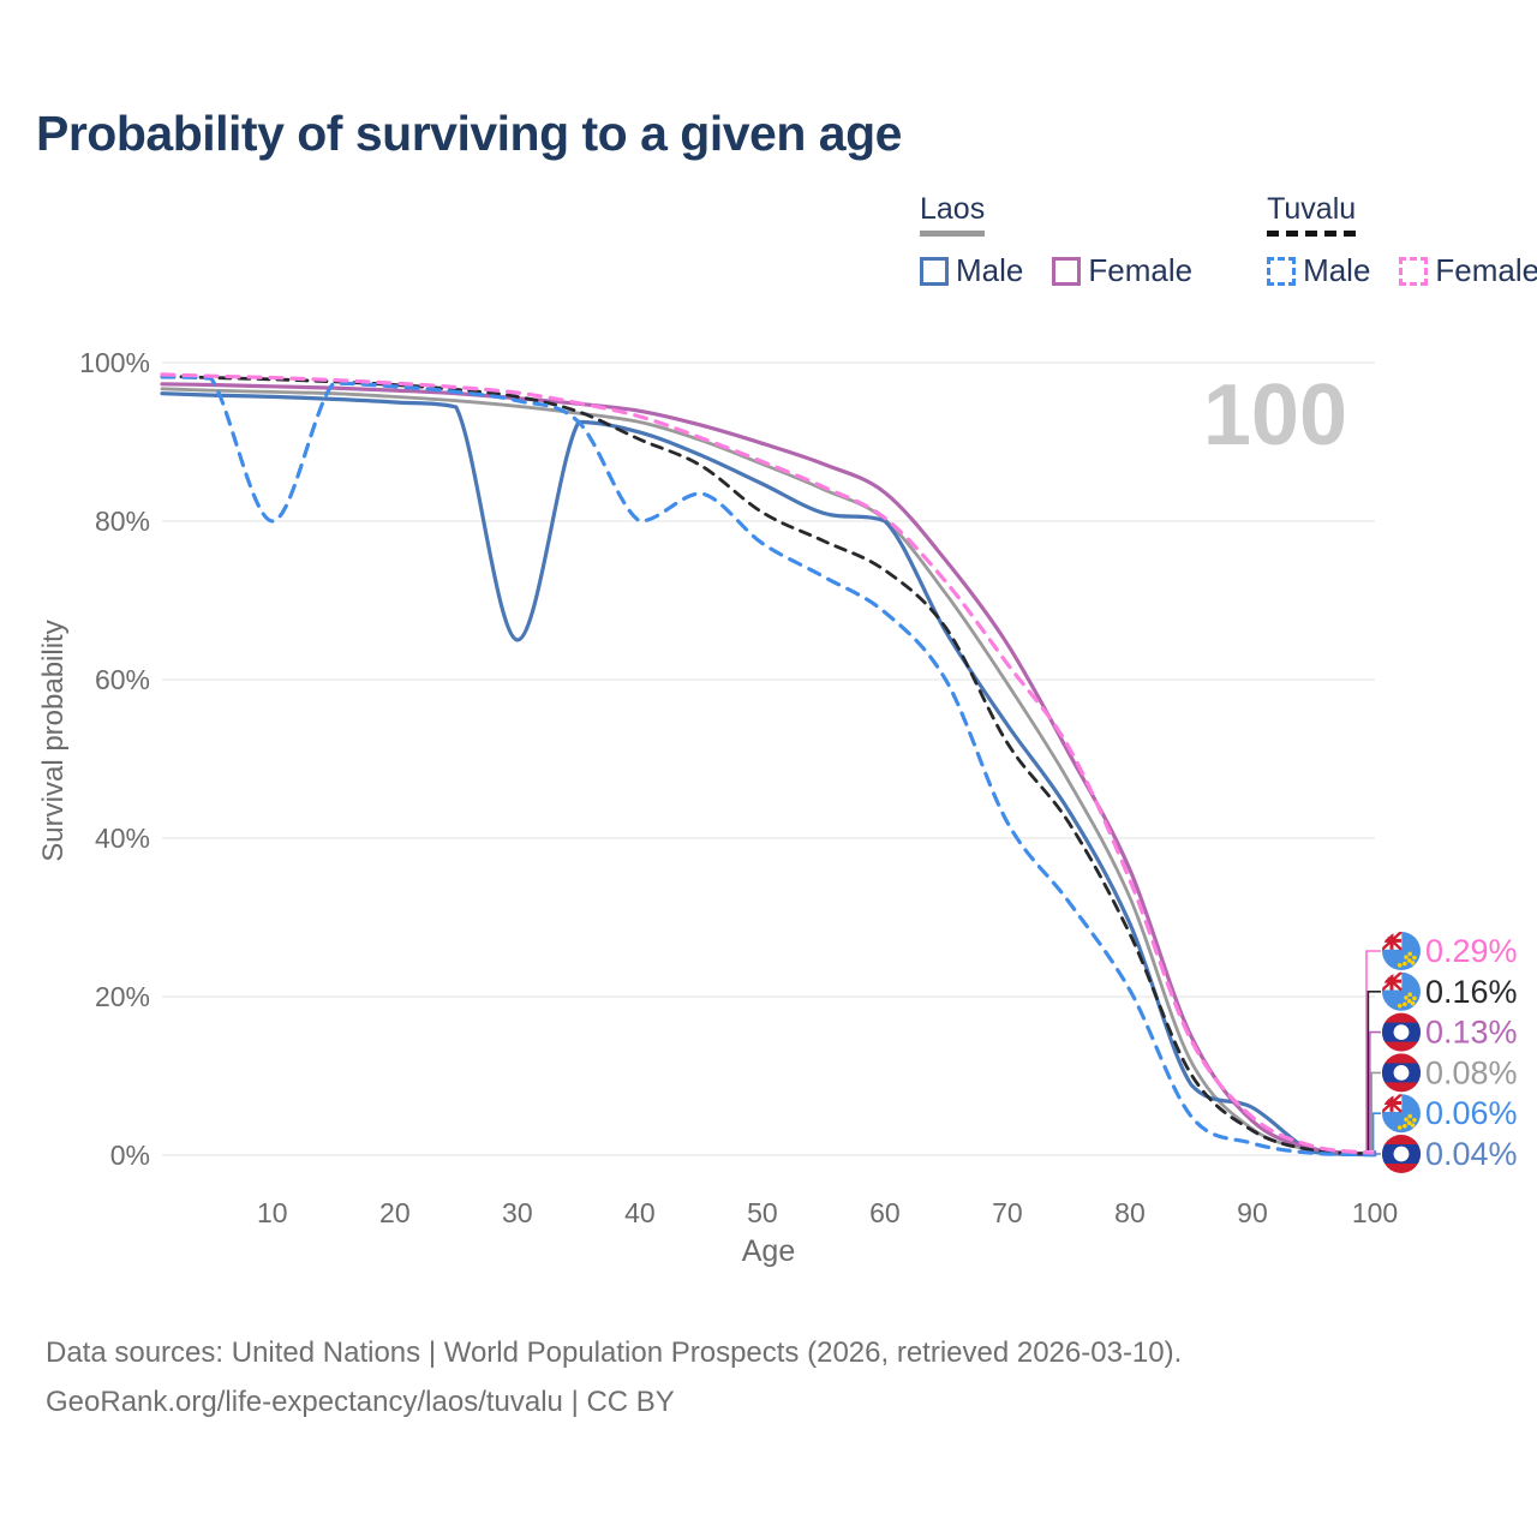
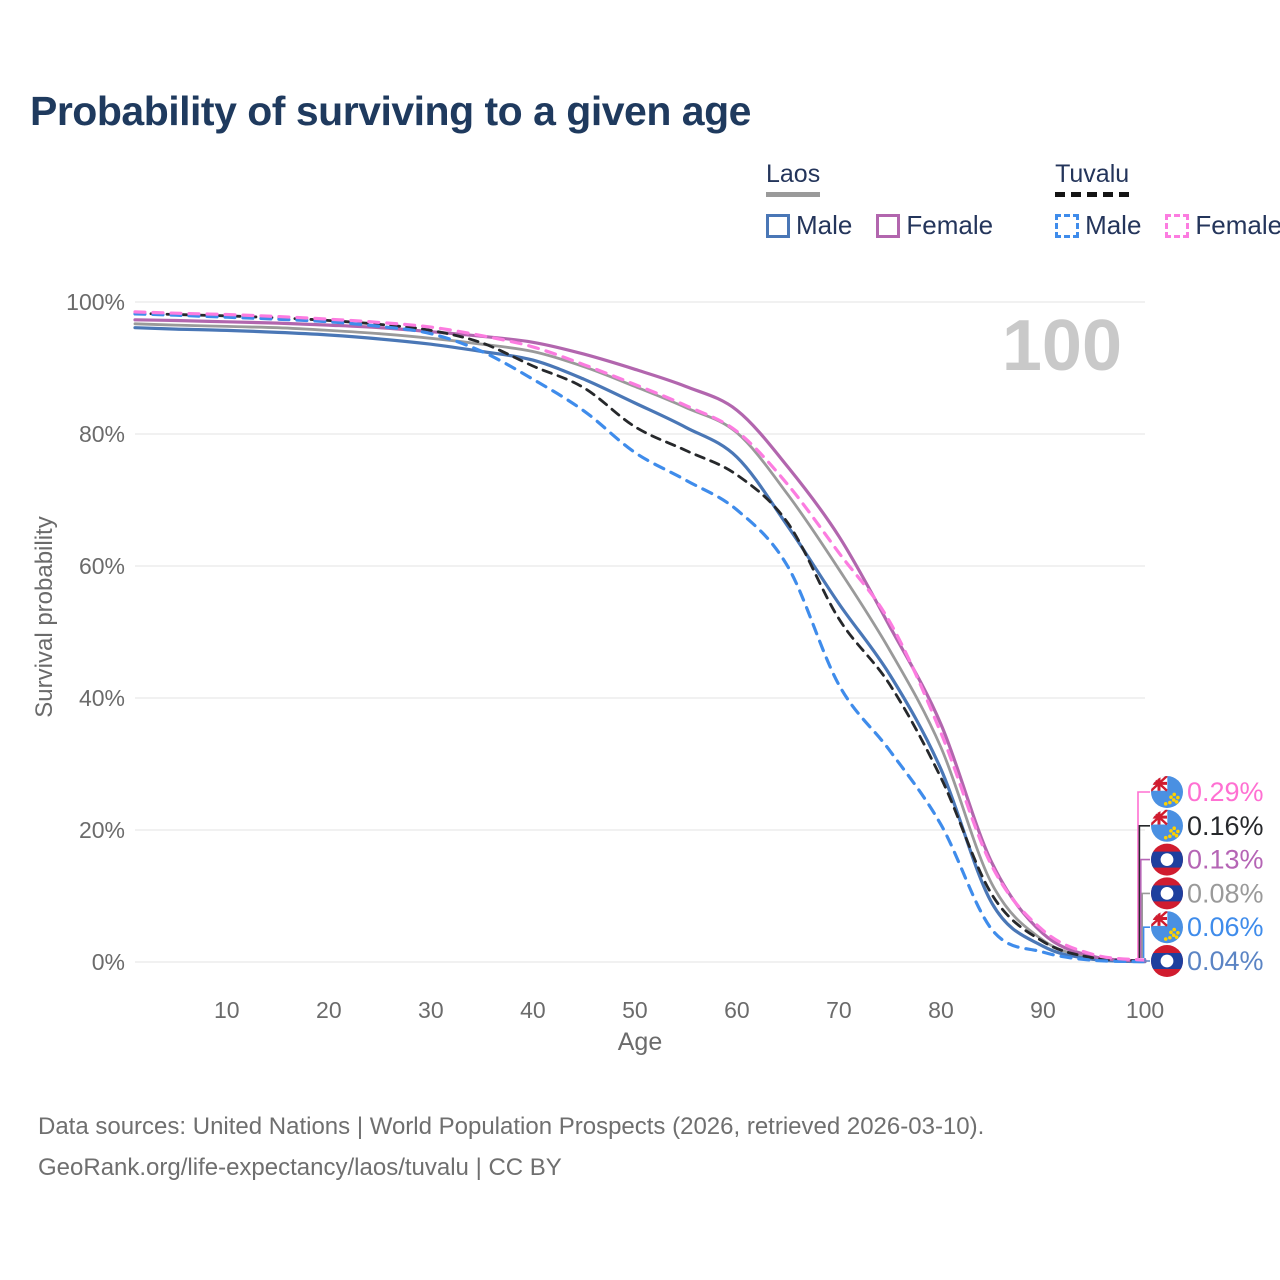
Tuvalu Male/10: 80% -> 98%
Laos Male/30: 65% -> 94%
Tuvalu Male/40: 80% -> 88%
Laos Male/60: 80% -> 76%
Laos Male/90: 6% -> 2%
